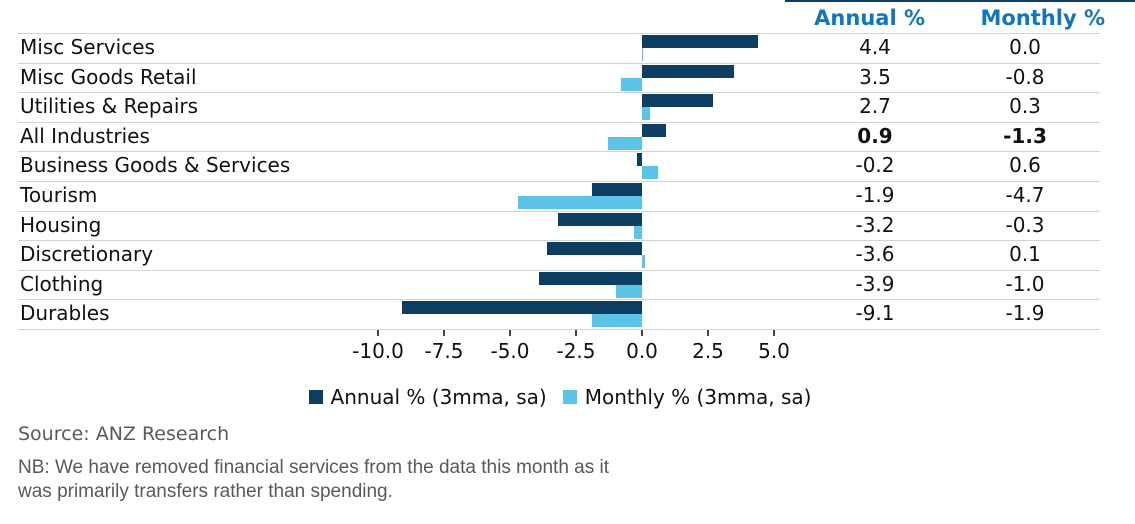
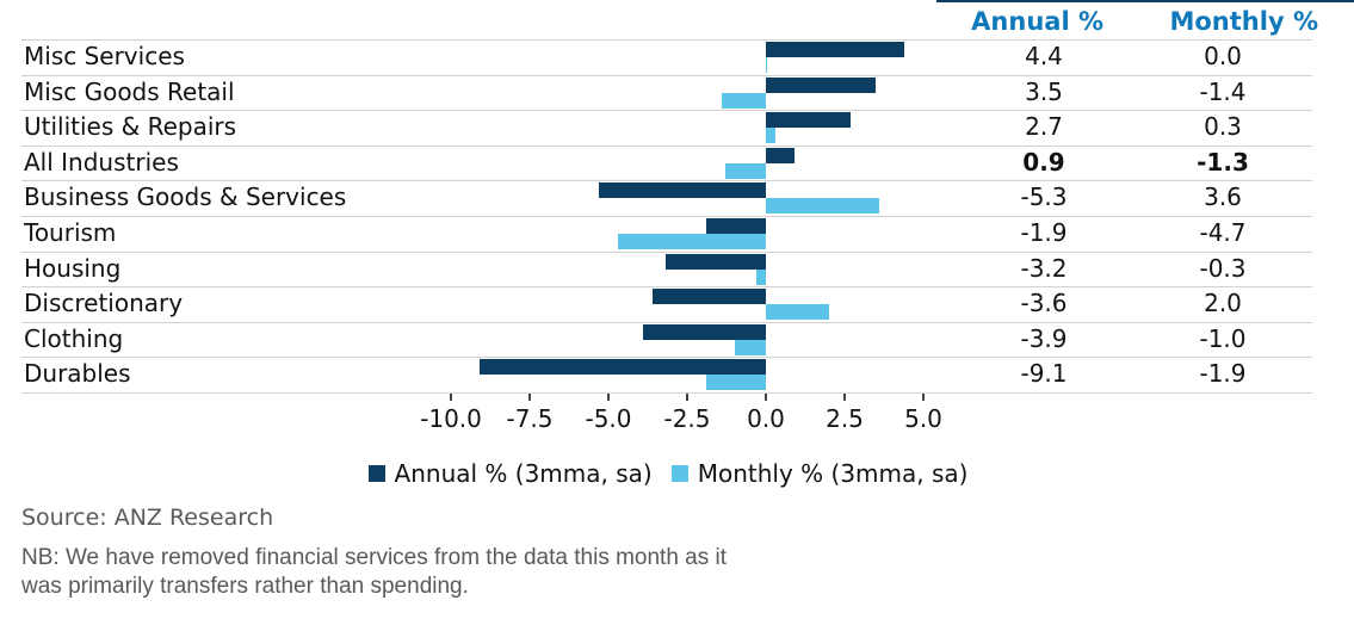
Monthly % (3mma, sa)/Misc Goods Retail: -0.8 -> -1.4
Annual % (3mma, sa)/Business Goods & Services: -0.2 -> -5.3
Monthly % (3mma, sa)/Business Goods & Services: 0.6 -> 3.6
Monthly % (3mma, sa)/Discretionary: 0.1 -> 2.0
